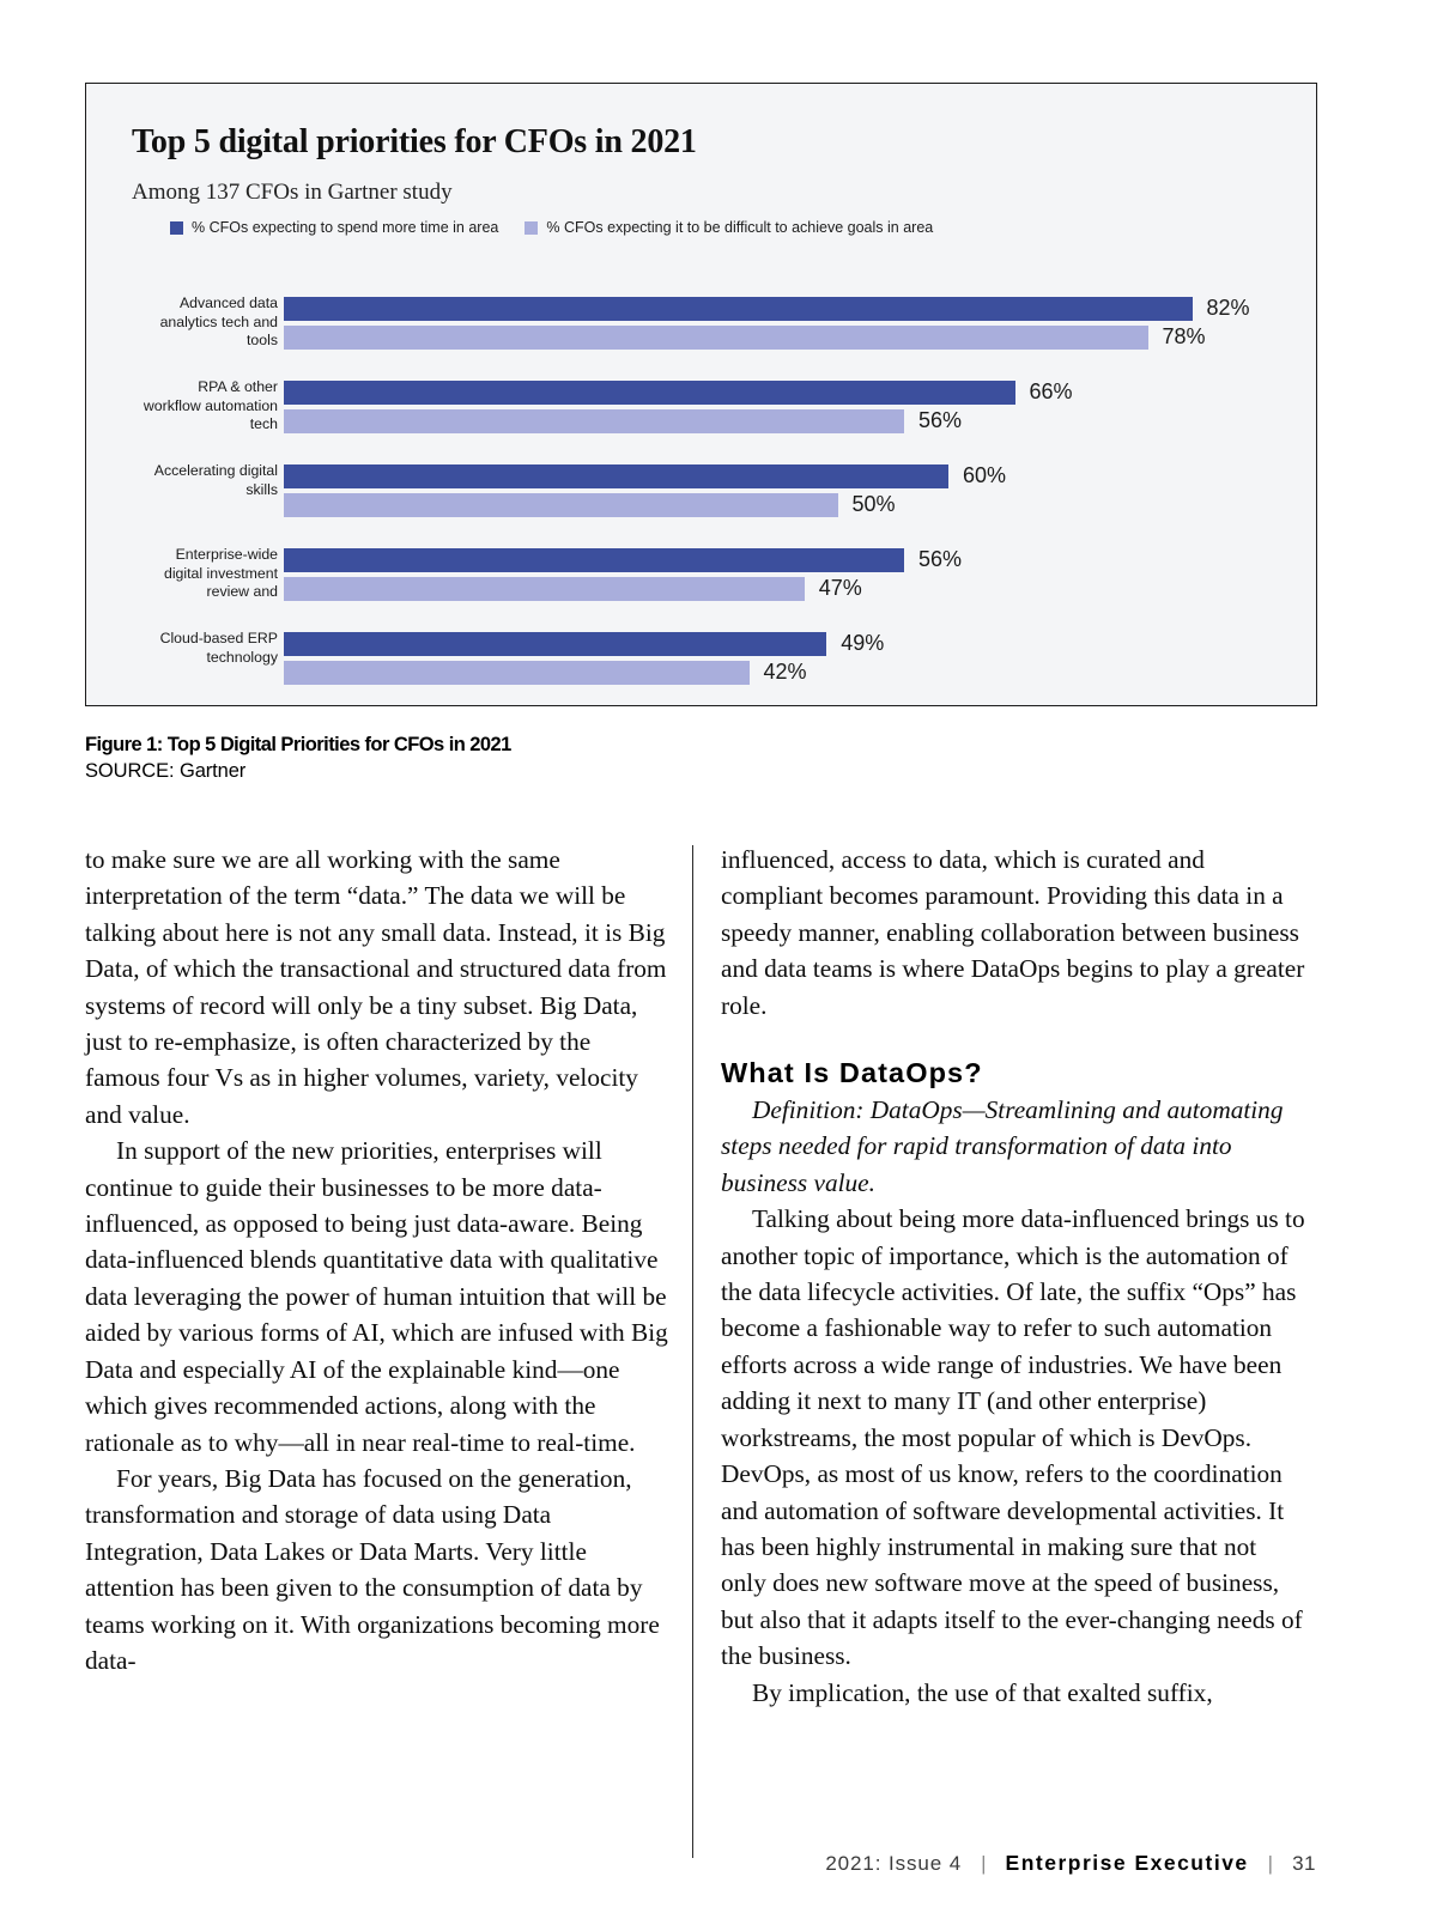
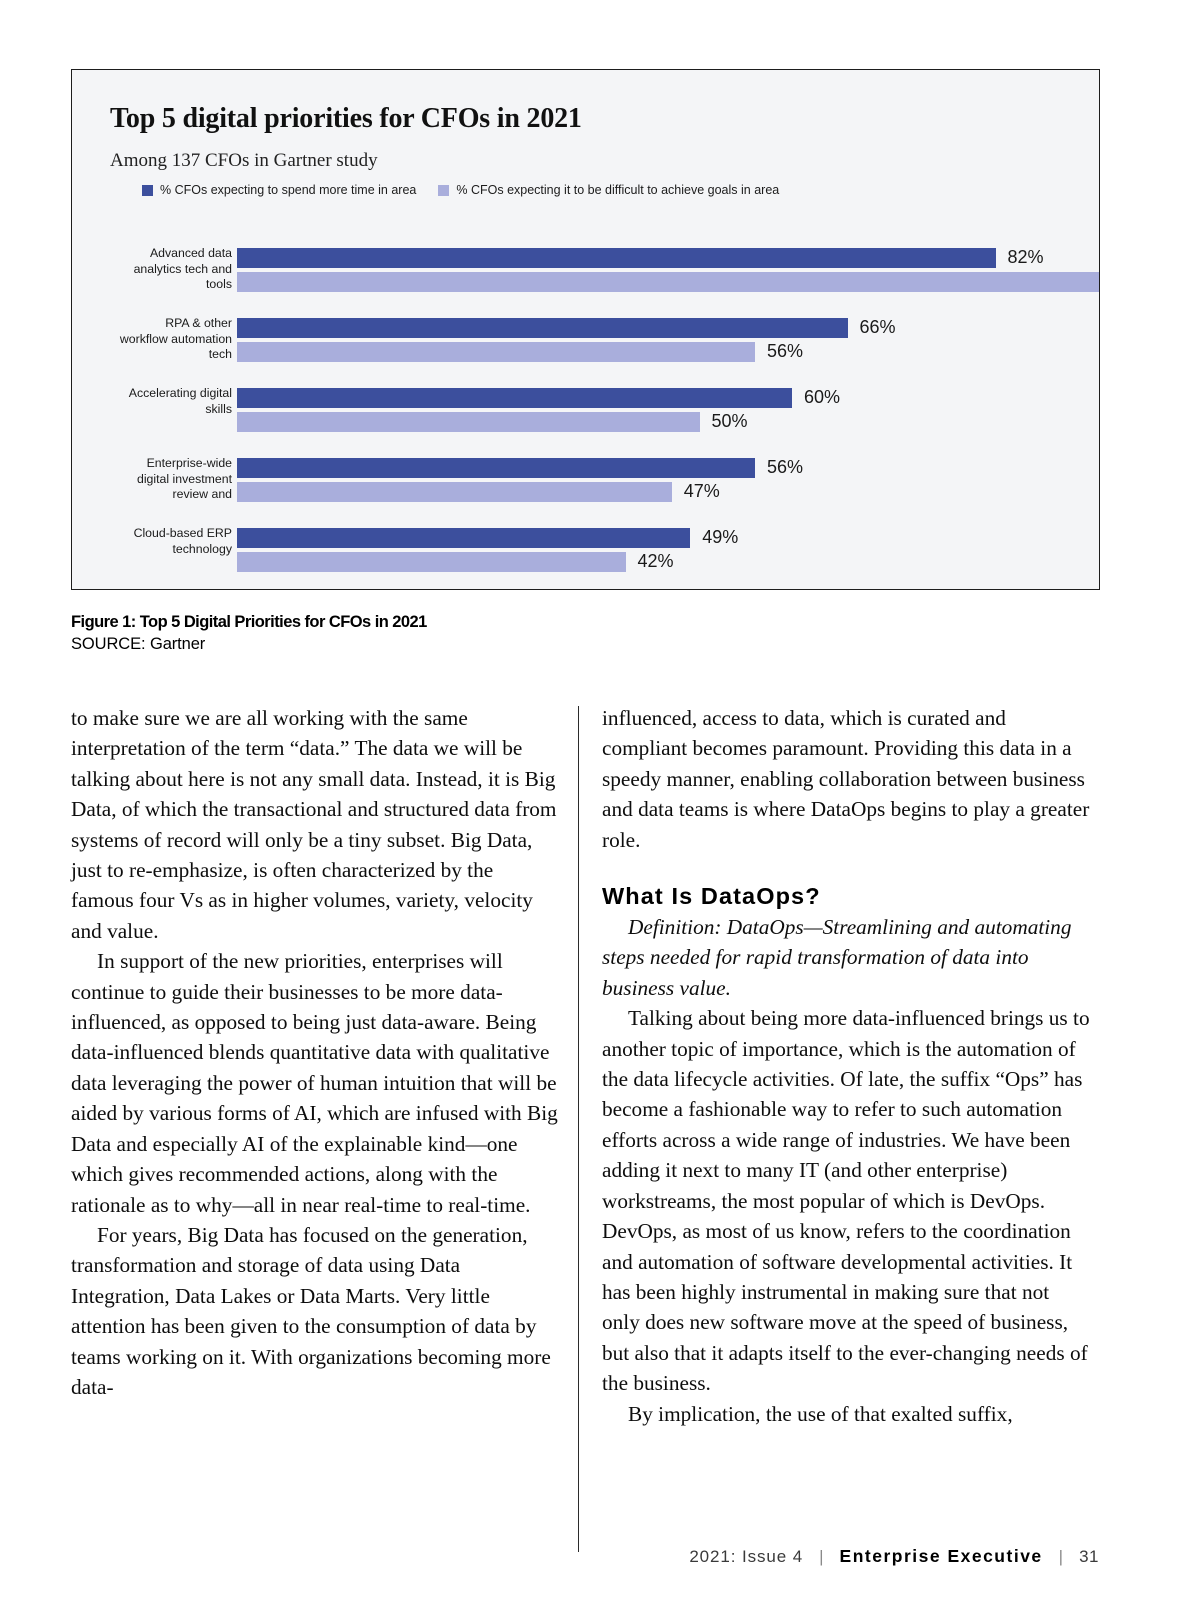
% CFOs expecting it to be difficult to achieve goals in area/Advanced data analytics tech and tools: 78% -> 95%
